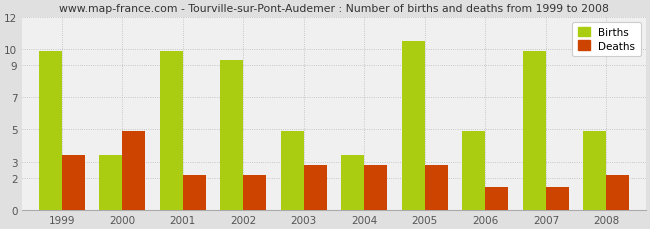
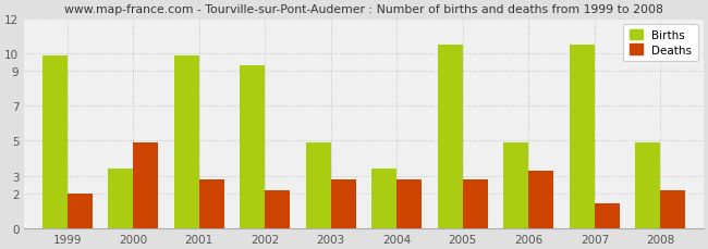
Deaths/1999: 3.4 -> 2.0
Deaths/2001: 2.2 -> 2.8
Deaths/2006: 1.4 -> 3.3
Births/2007: 9.9 -> 10.5
